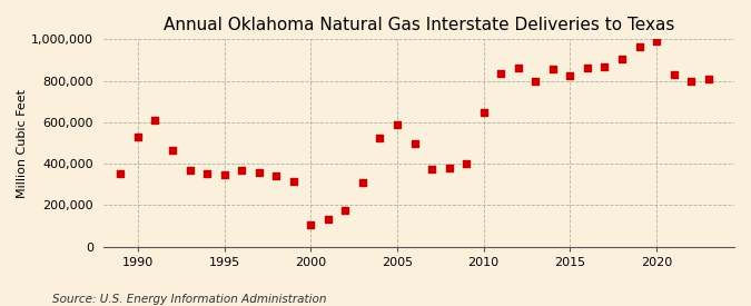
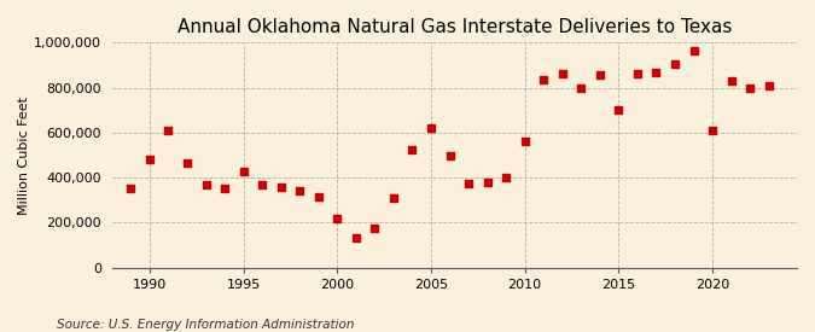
1990: 530,000 -> 480,000
1995: 340,000 -> 430,000
2000: 100,000 -> 220,000
2005: 590,000 -> 620,000
2010: 650,000 -> 560,000
2015: 820,000 -> 700,000
2020: 990,000 -> 610,000
